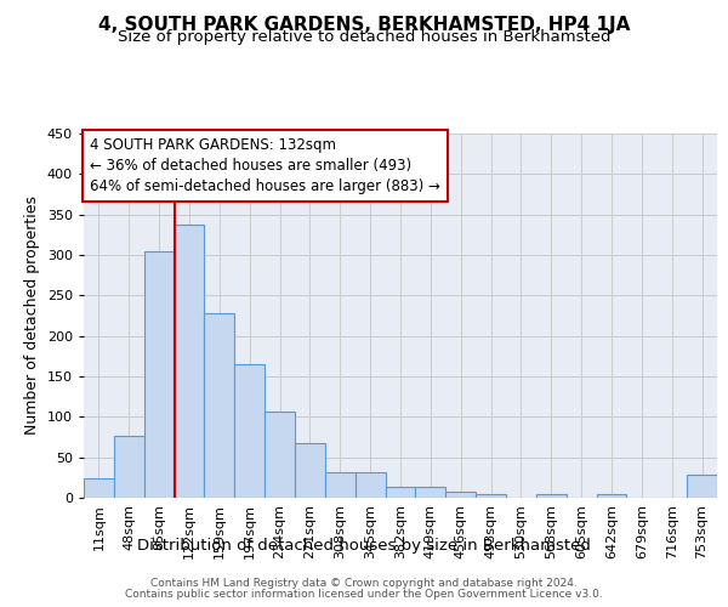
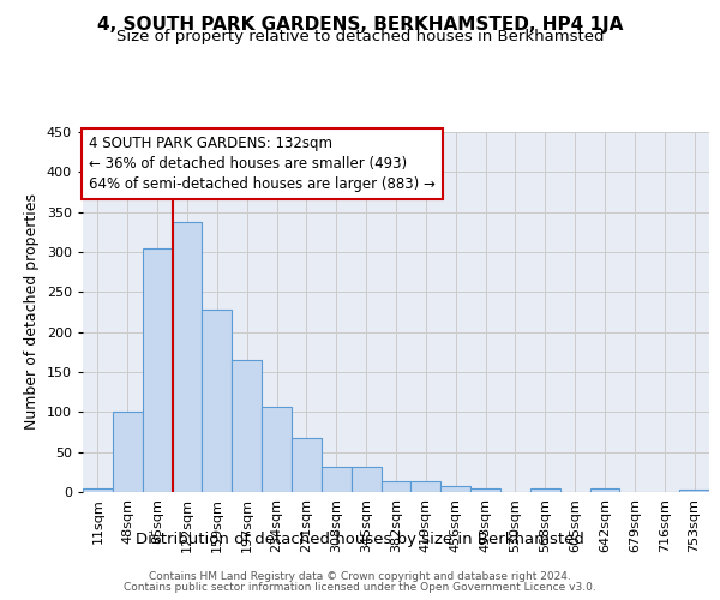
11sqm: 24 -> 5
48sqm: 76 -> 100
753sqm: 28 -> 3
